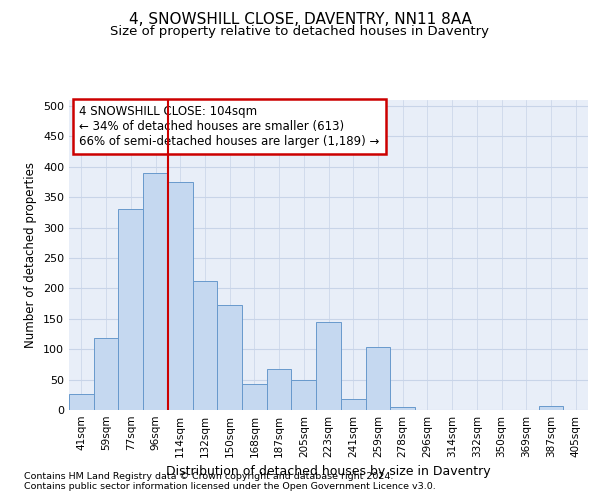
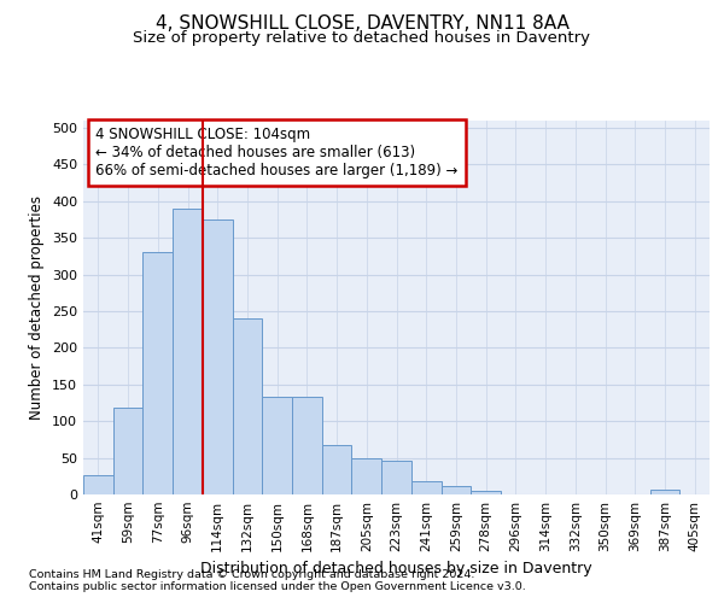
132sqm: 212 -> 240
150sqm: 172 -> 133
168sqm: 42 -> 133
223sqm: 144 -> 46
259sqm: 104 -> 12
